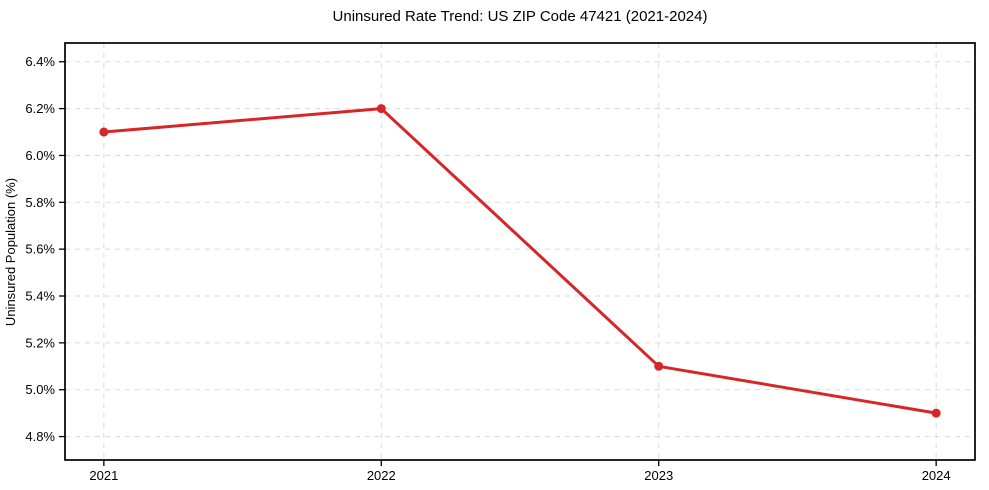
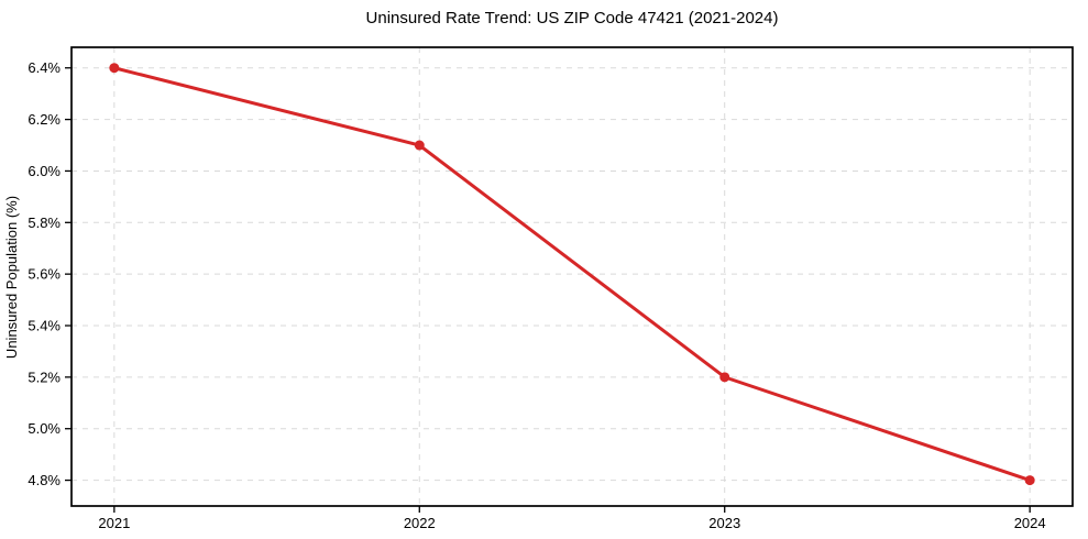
2021: 6.1% -> 6.4%
2022: 6.2% -> 6.1%
2023: 5.1% -> 5.2%
2024: 4.9% -> 4.8%
